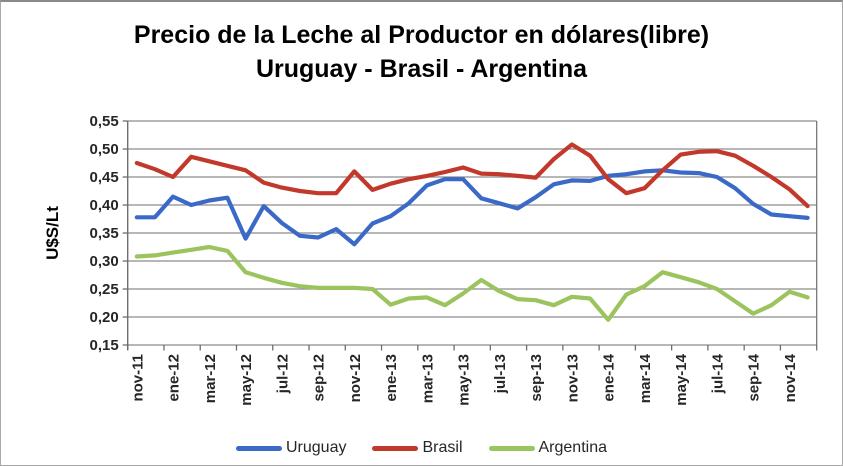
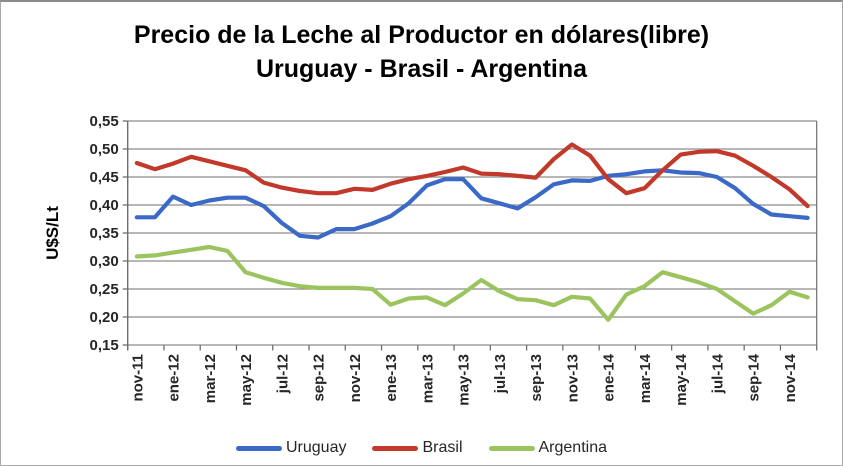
Brasil/ene-12: 0,45 -> 0,47
Uruguay/may-12: 0,34 -> 0,41
Uruguay/nov-12: 0,33 -> 0,36
Brasil/nov-12: 0,46 -> 0,43
